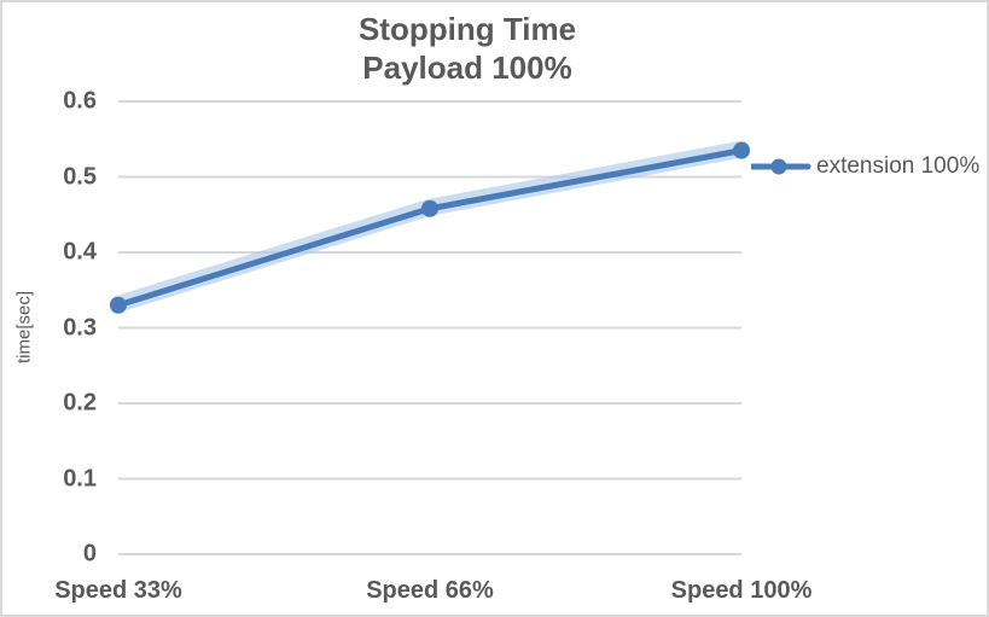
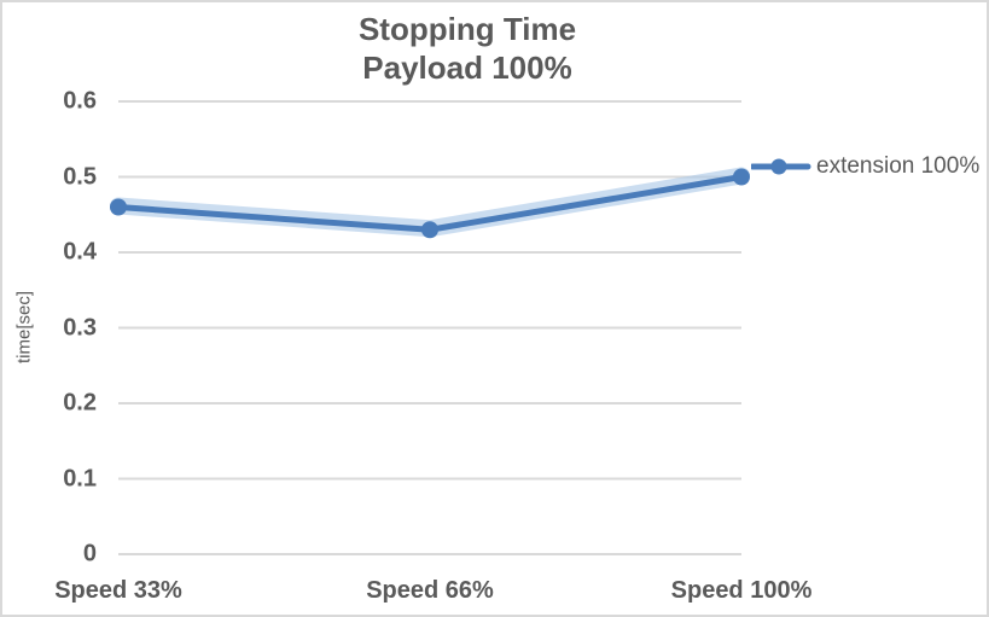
Speed 33%: 0.33 -> 0.46
Speed 66%: 0.46 -> 0.43
Speed 100%: 0.54 -> 0.50
